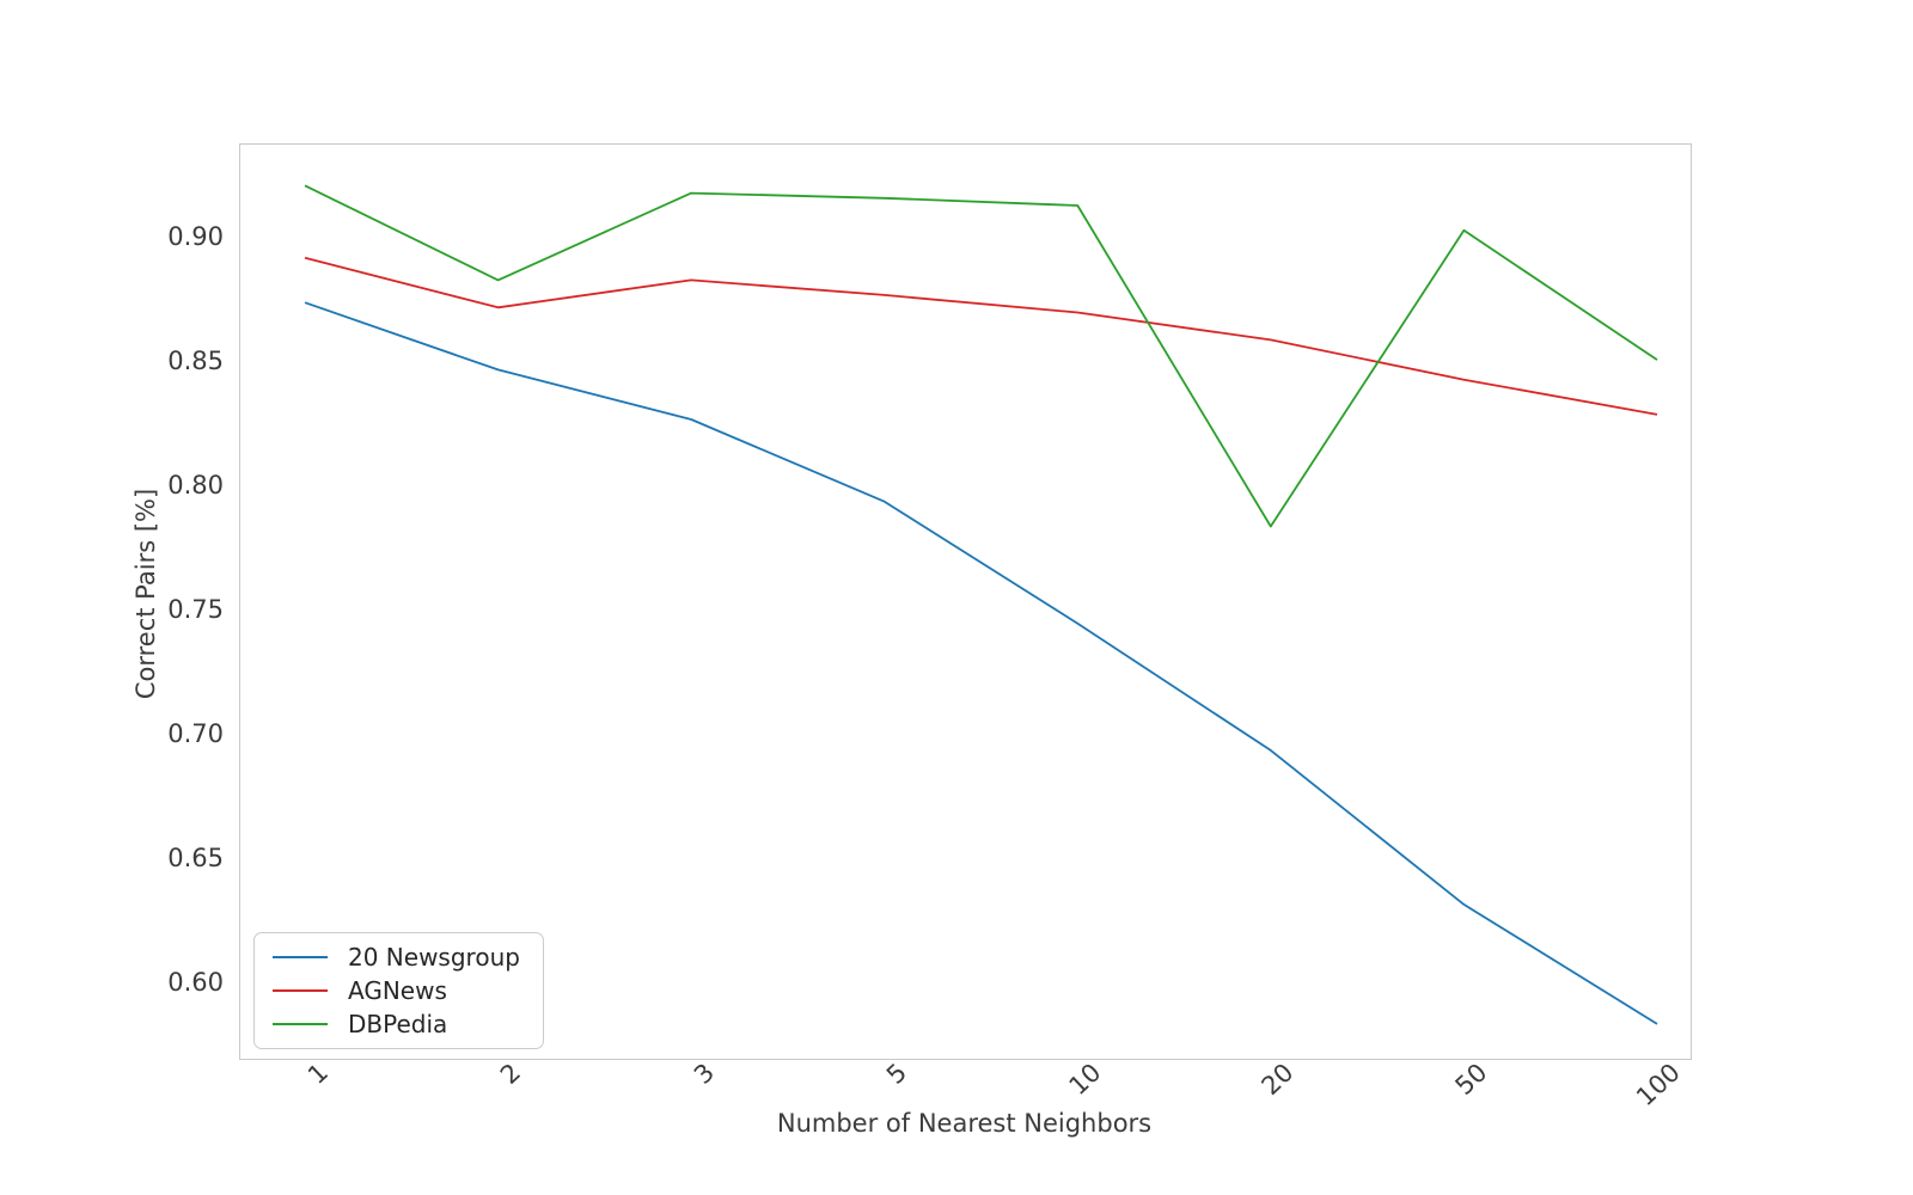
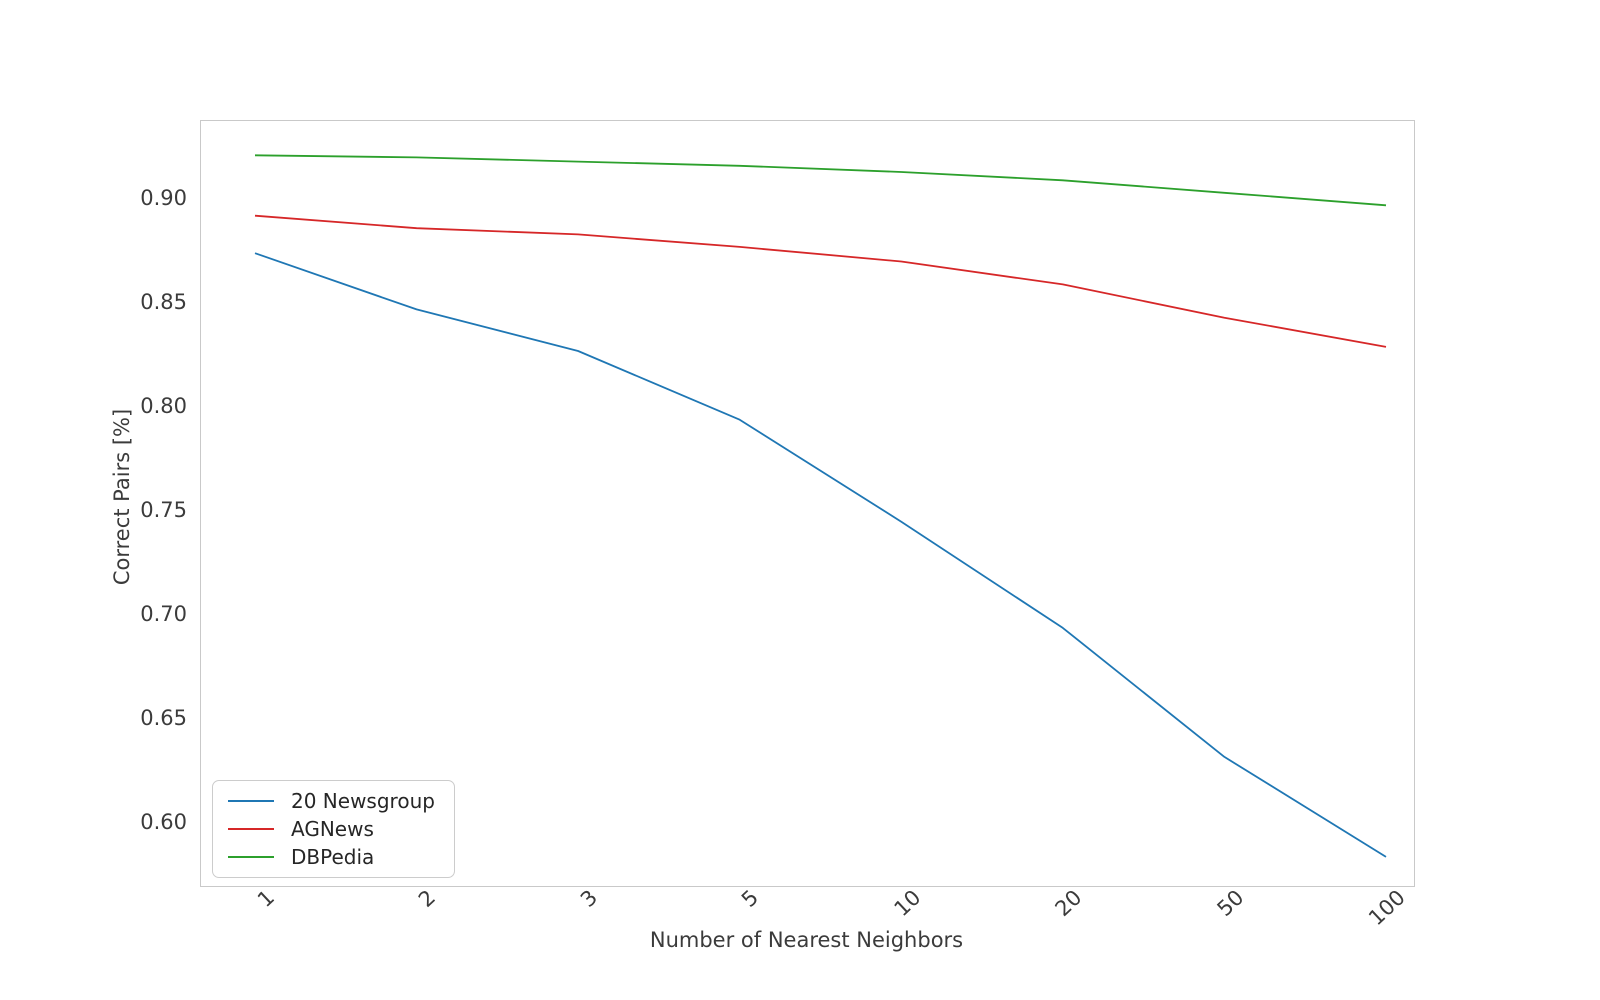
AGNews/2: 0.872 -> 0.886
DBPedia/2: 0.883 -> 0.920
DBPedia/20: 0.784 -> 0.909
DBPedia/100: 0.851 -> 0.897
